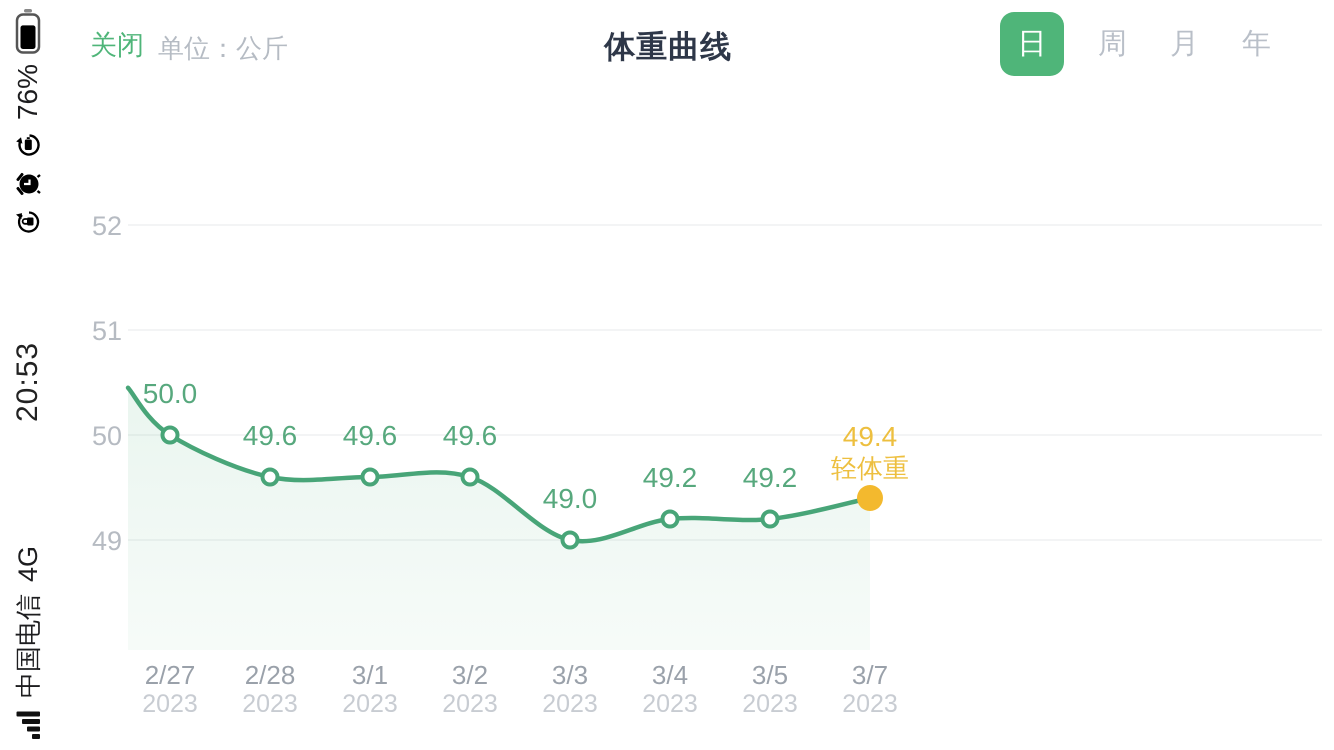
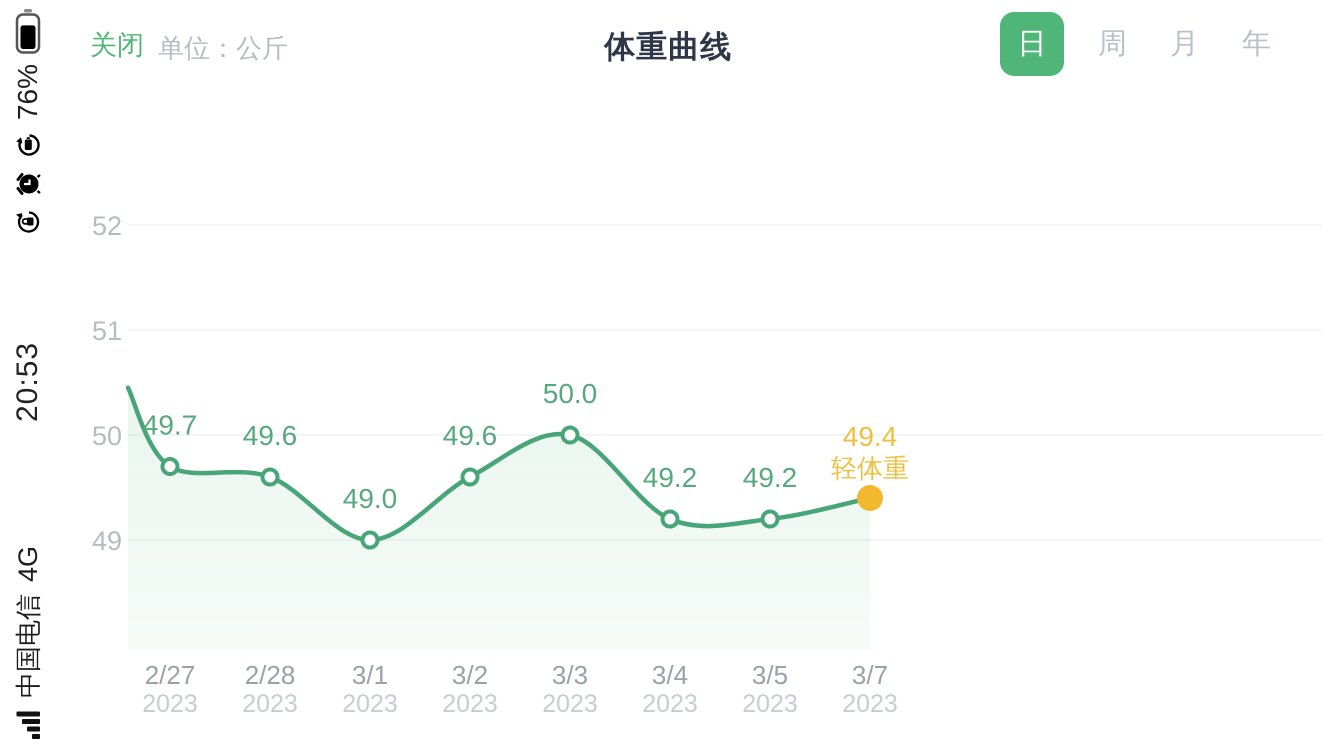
2/27: 50.0 -> 49.7
3/1: 49.6 -> 49.0
3/3: 49.0 -> 50.0
